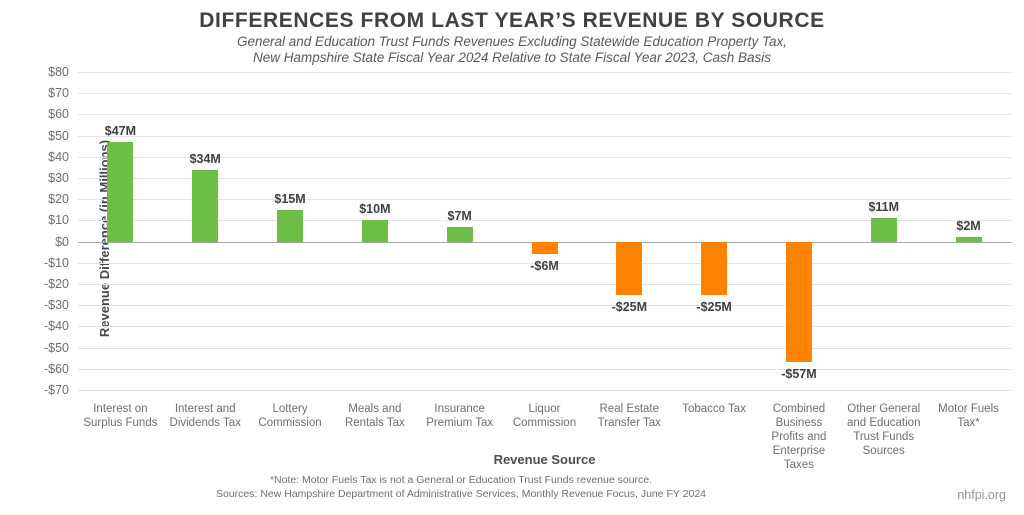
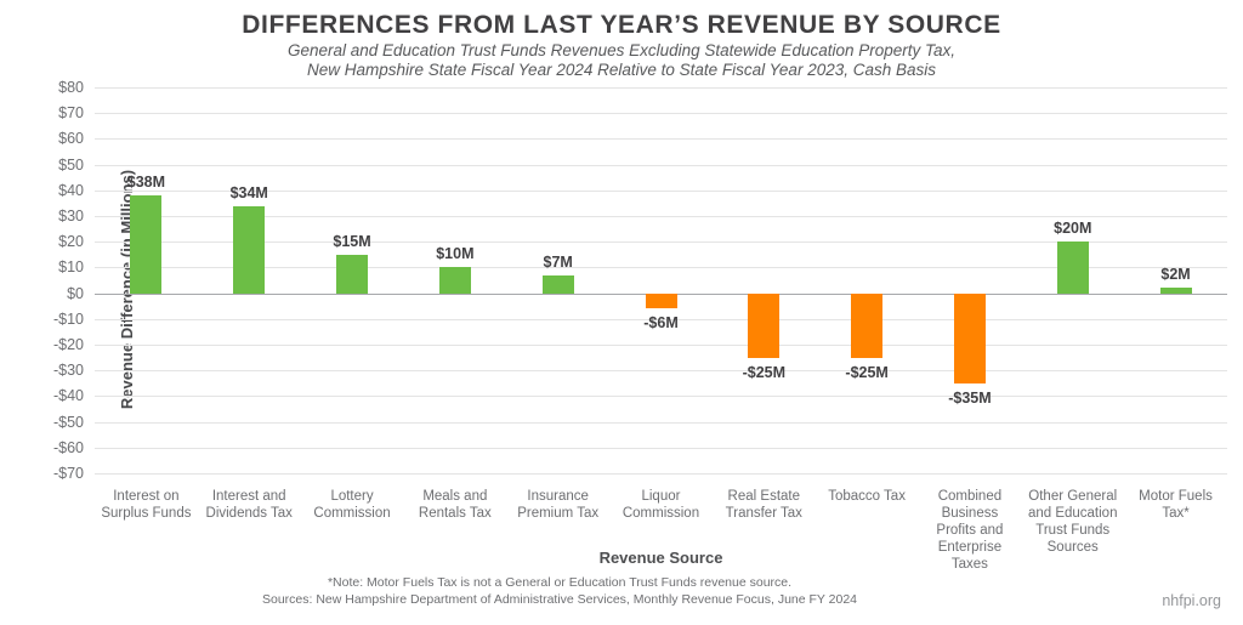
Interest on Surplus Funds: $47M -> $38M
Combined Business Profits and Enterprise Taxes: -$57M -> -$35M
Other General and Education Trust Funds Sources: $11M -> $20M
